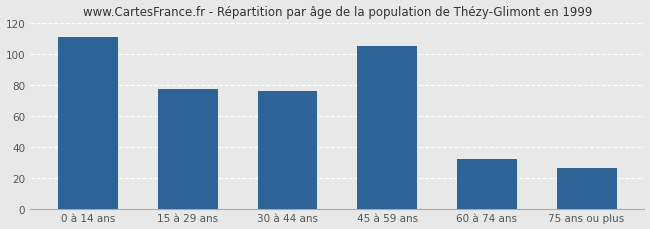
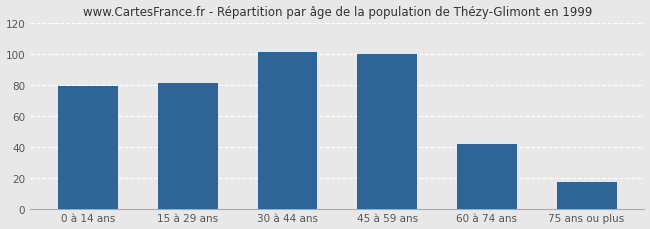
0 à 14 ans: 111 -> 79
15 à 29 ans: 77 -> 81
30 à 44 ans: 76 -> 101
45 à 59 ans: 105 -> 100
60 à 74 ans: 32 -> 42
75 ans ou plus: 26 -> 17
